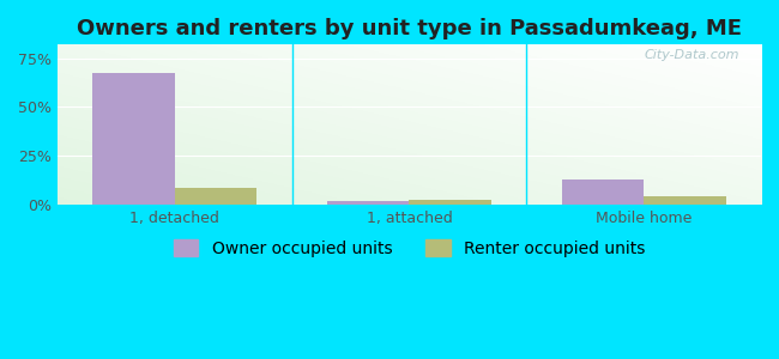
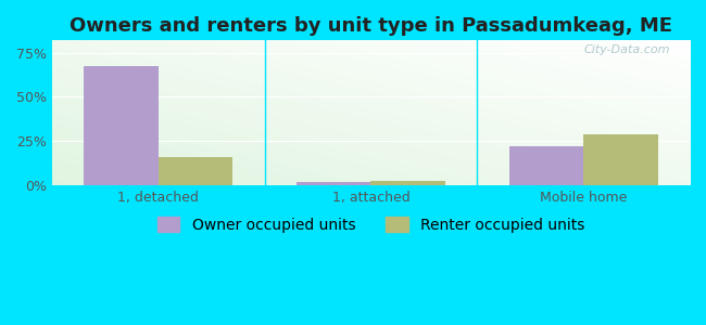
Renter occupied units/1, detached: 8% -> 16%
Owner occupied units/Mobile home: 13% -> 22%
Renter occupied units/Mobile home: 4% -> 29%
